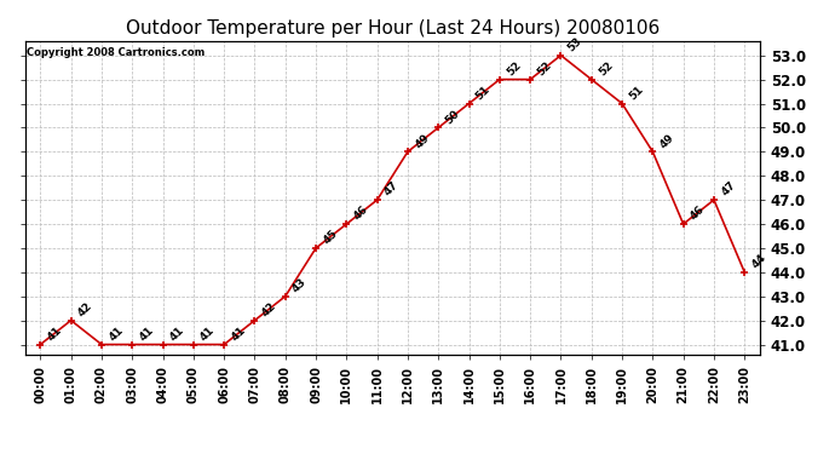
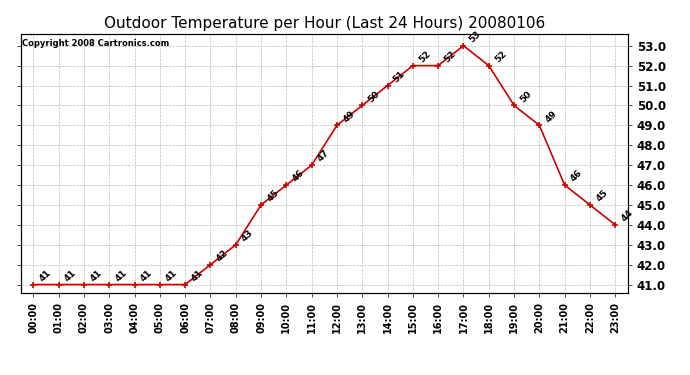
01:00: 42 -> 41
19:00: 51 -> 50
22:00: 47 -> 45
